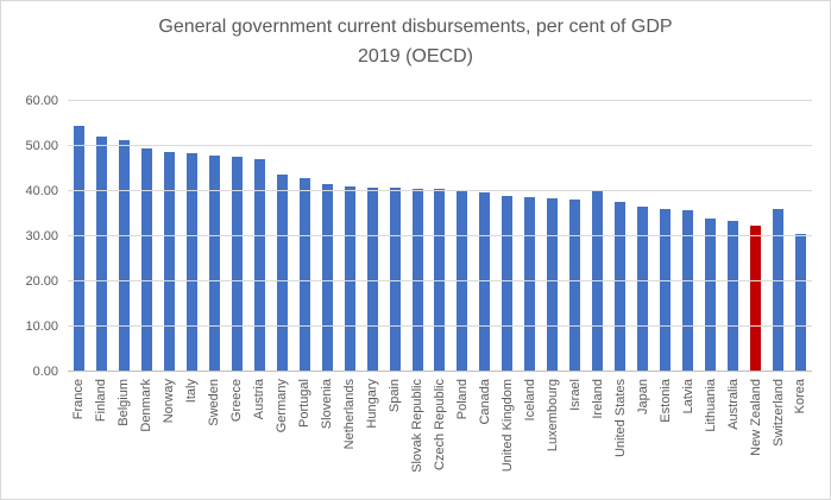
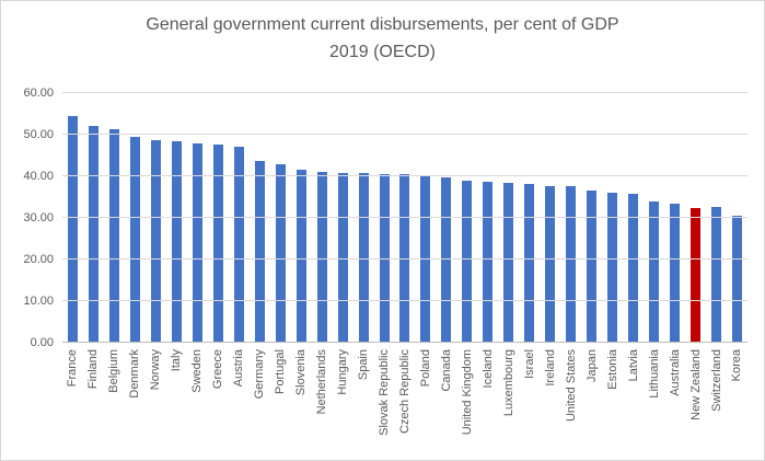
Ireland: 40 -> 38
Switzerland: 36 -> 33
